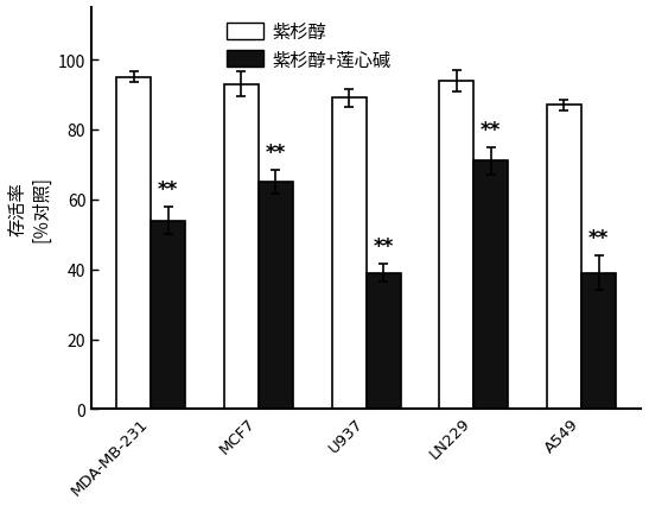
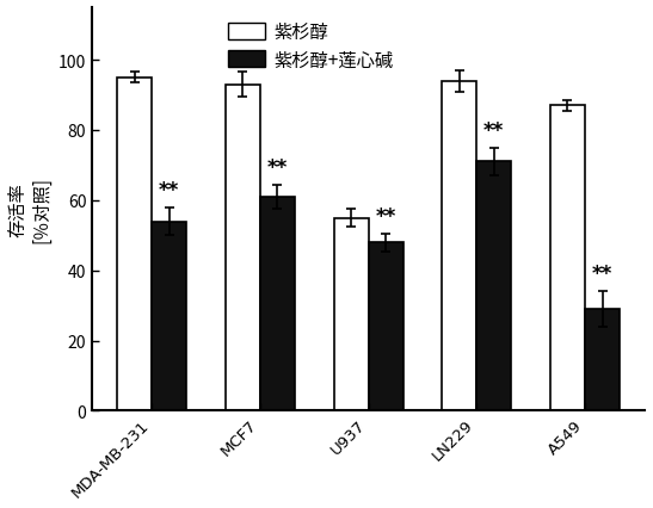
紫杉醇+莲心碱/MCF7: 65 -> 61
紫杉醇/U937: 89 -> 55
紫杉醇+莲心碱/U937: 39 -> 48
紫杉醇+莲心碱/A549: 39 -> 29
